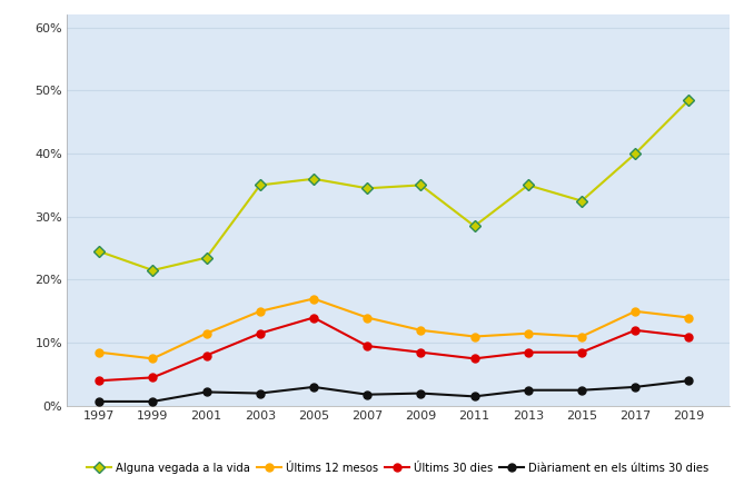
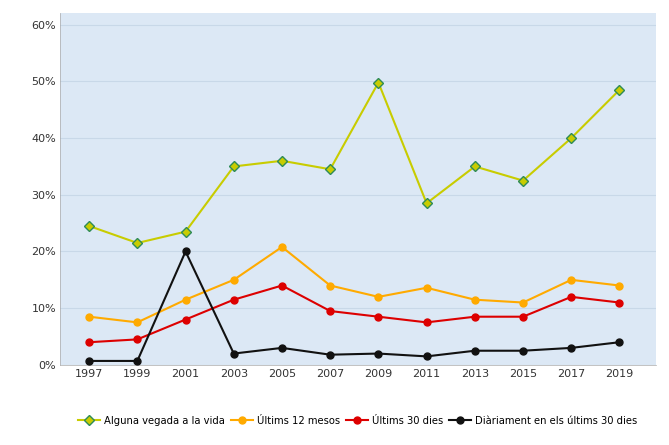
Diàriament en els últims 30 dies/2001: 2.2% -> 20.0%
ÚItims 12 mesos/2005: 17.0% -> 20.8%
Alguna vegada a la vida/2009: 35.0% -> 49.8%
ÚItims 12 mesos/2011: 11.0% -> 13.6%
